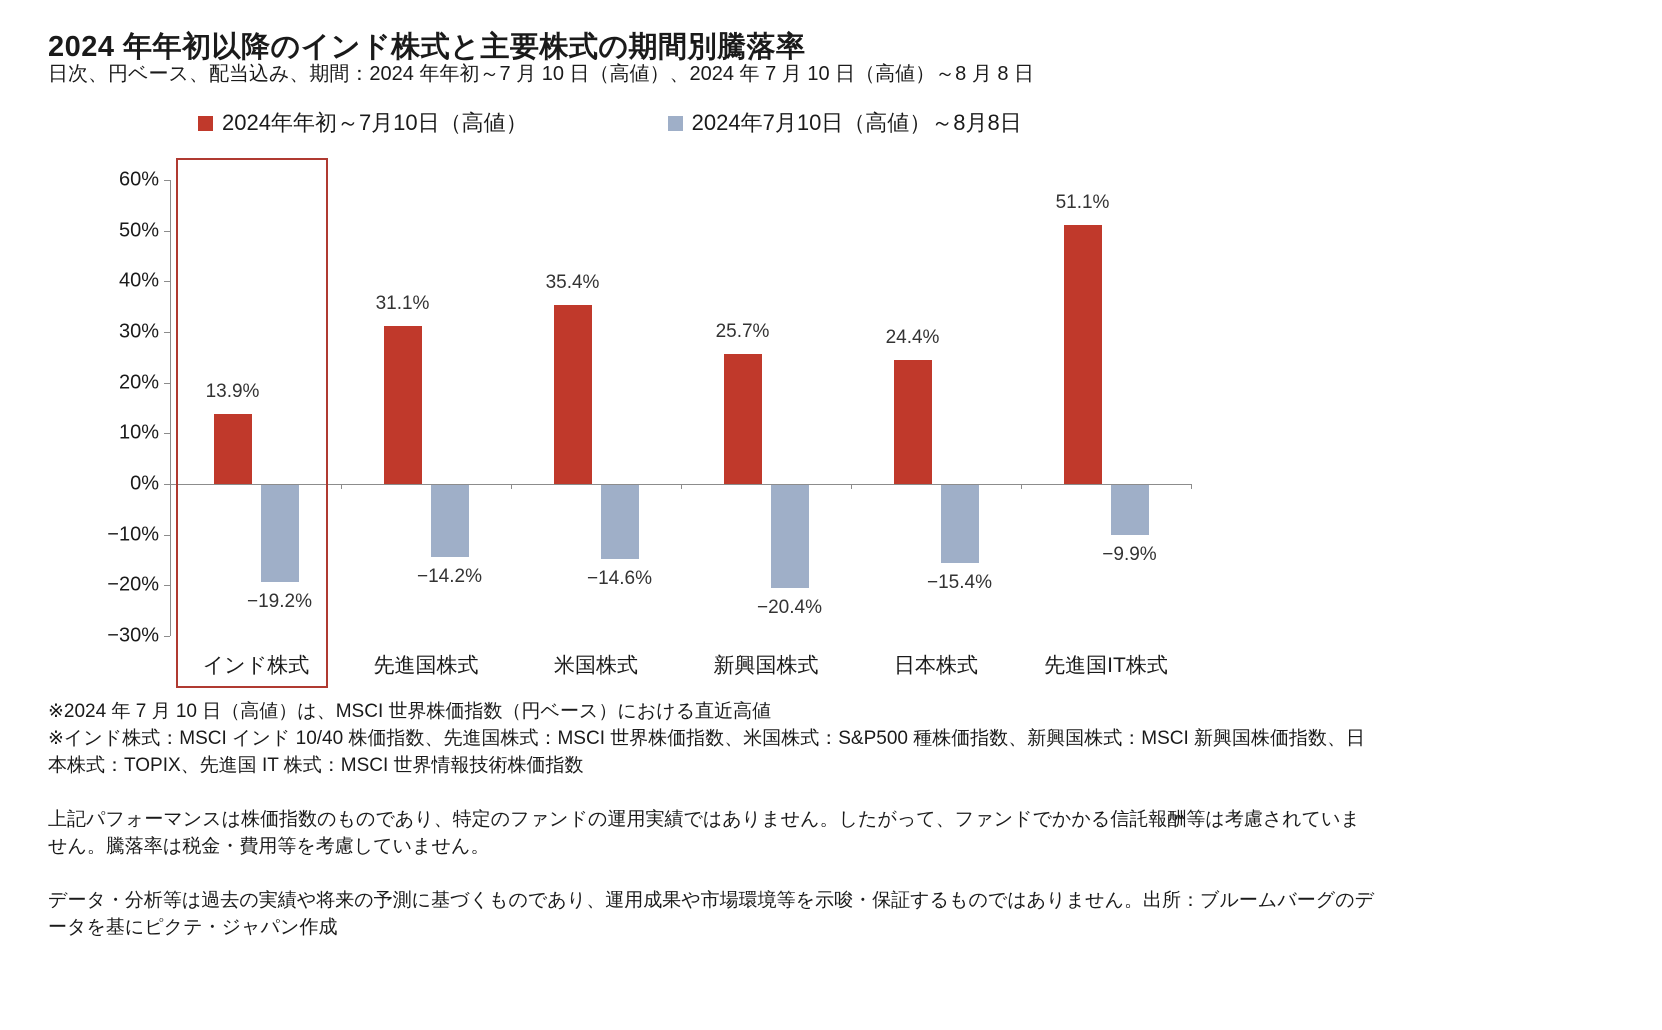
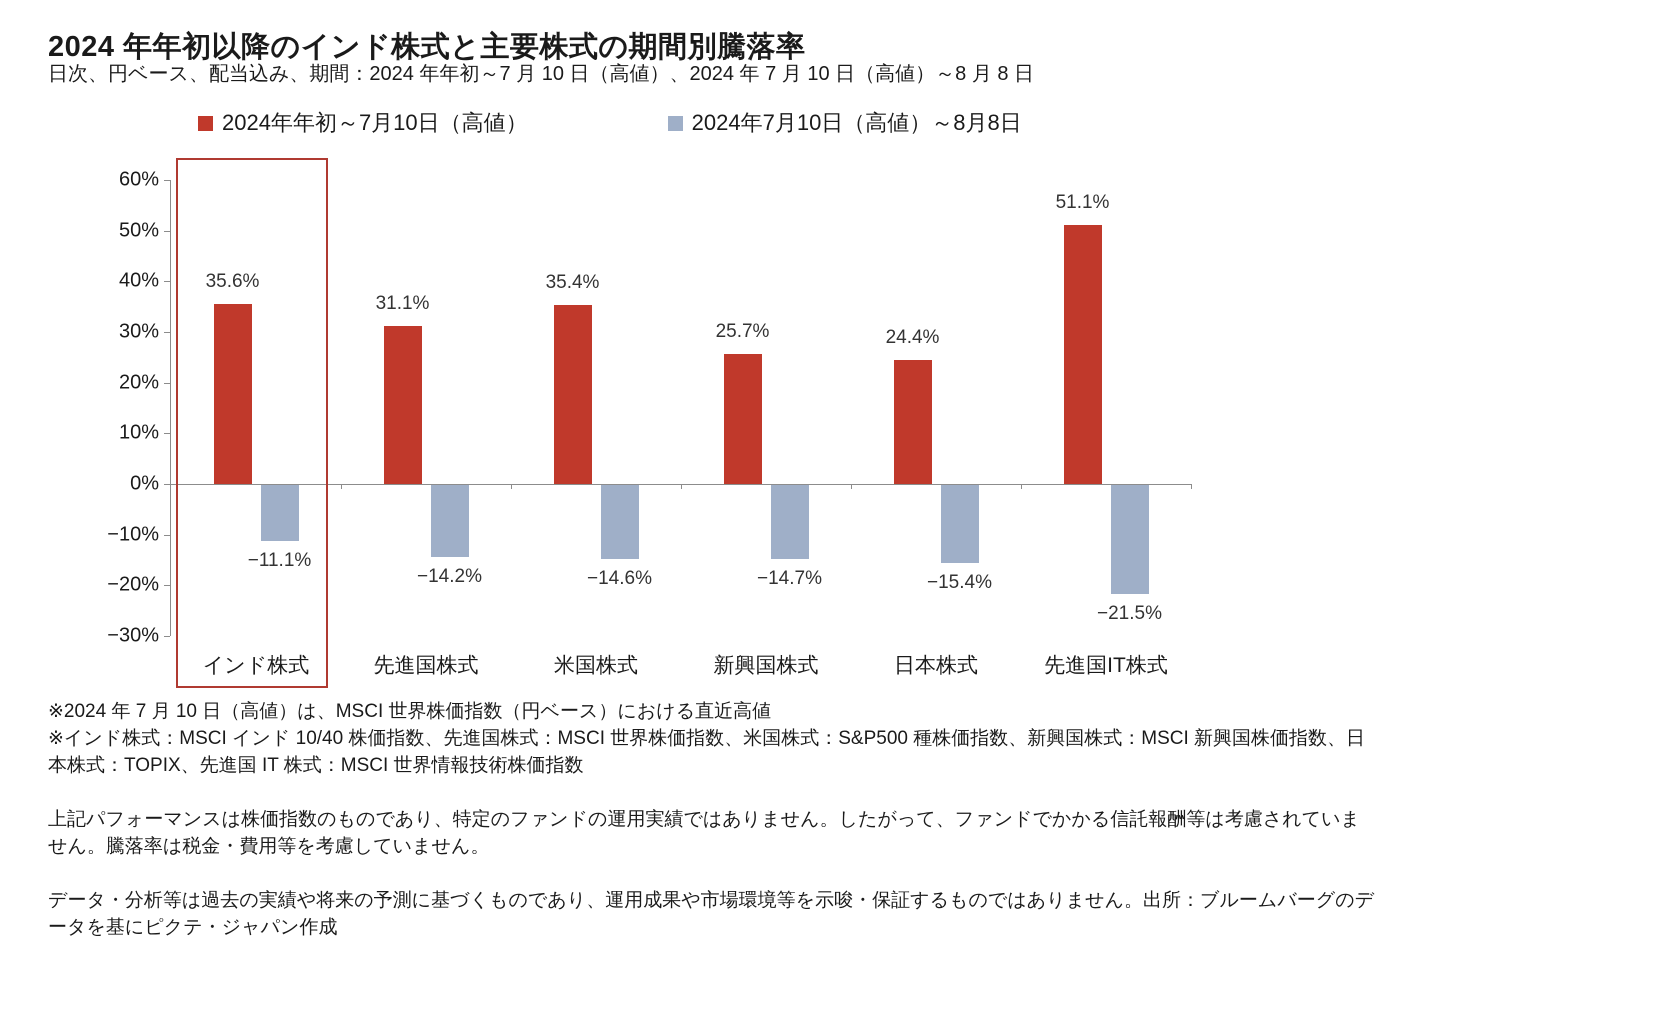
2024年年初～7月10日（高値）/インド株式: 13.9% -> 35.6%
2024年7月10日（高値）～8月8日/インド株式: −19.2% -> −11.1%
2024年7月10日（高値）～8月8日/新興国株式: −20.4% -> −14.7%
2024年7月10日（高値）～8月8日/先進国IT株式: −9.9% -> −21.5%
